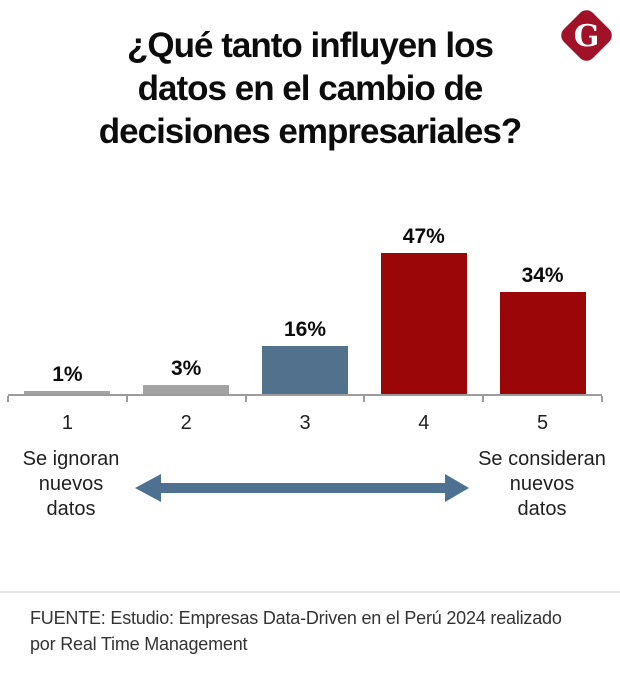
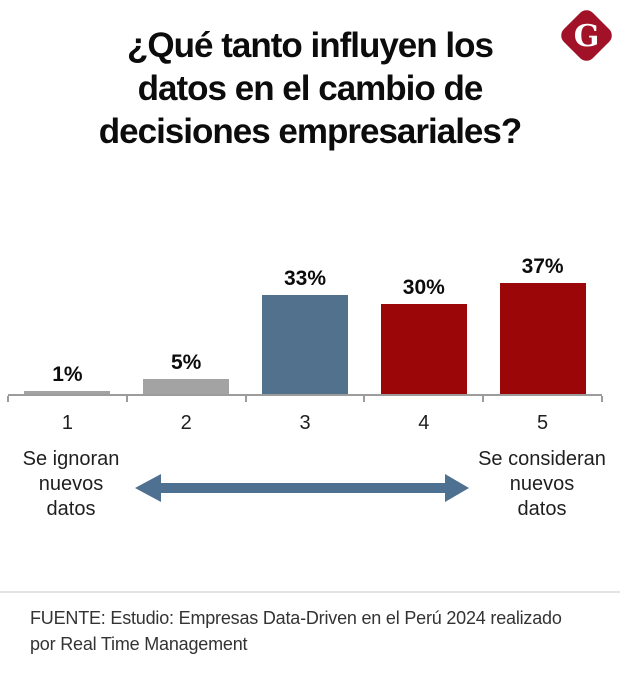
2: 3% -> 5%
3: 16% -> 33%
4: 47% -> 30%
5: 34% -> 37%
